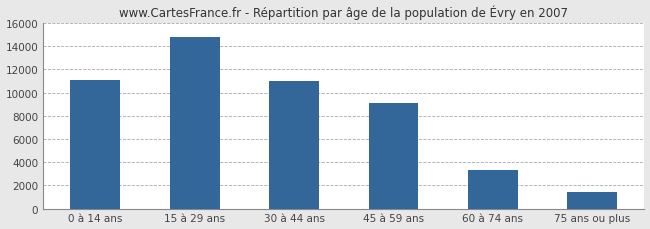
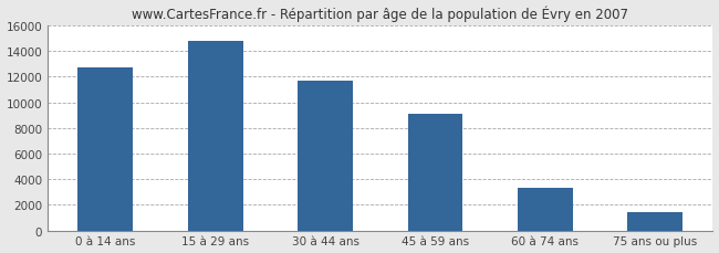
0 à 14 ans: 11100 -> 12800
30 à 44 ans: 11000 -> 11600
